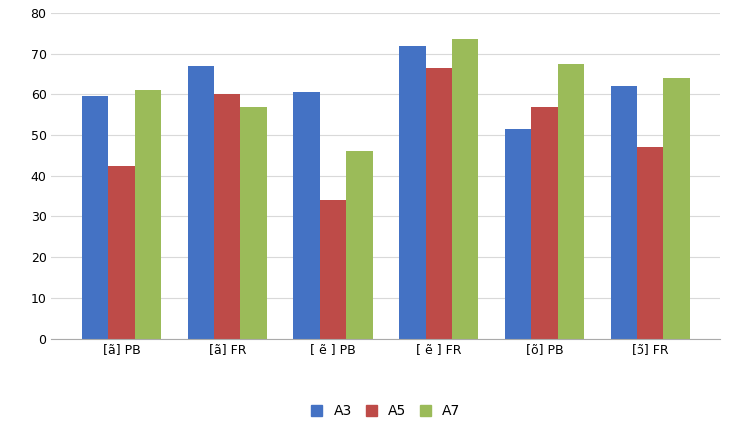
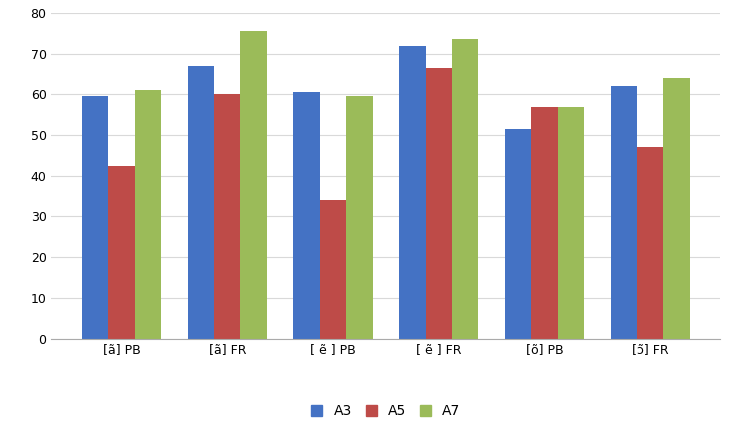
A7/[ã] FR: 57.0 -> 75.5
A7/[ ẽ ] PB: 46.0 -> 59.5
A7/[õ] PB: 67.5 -> 57.0
